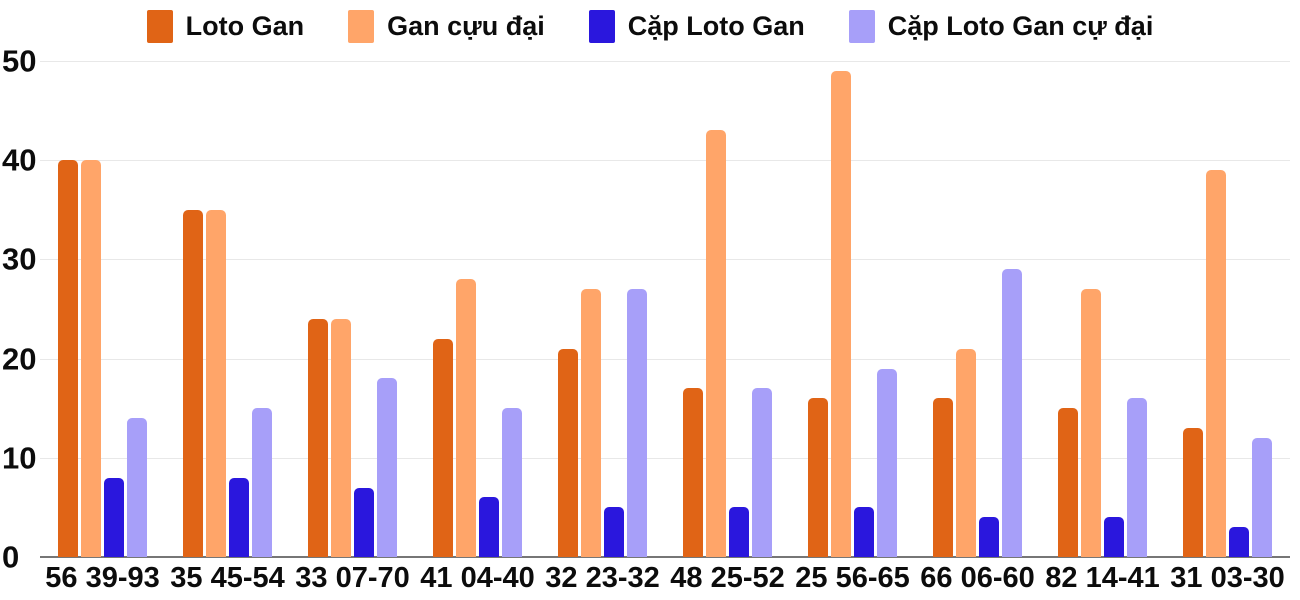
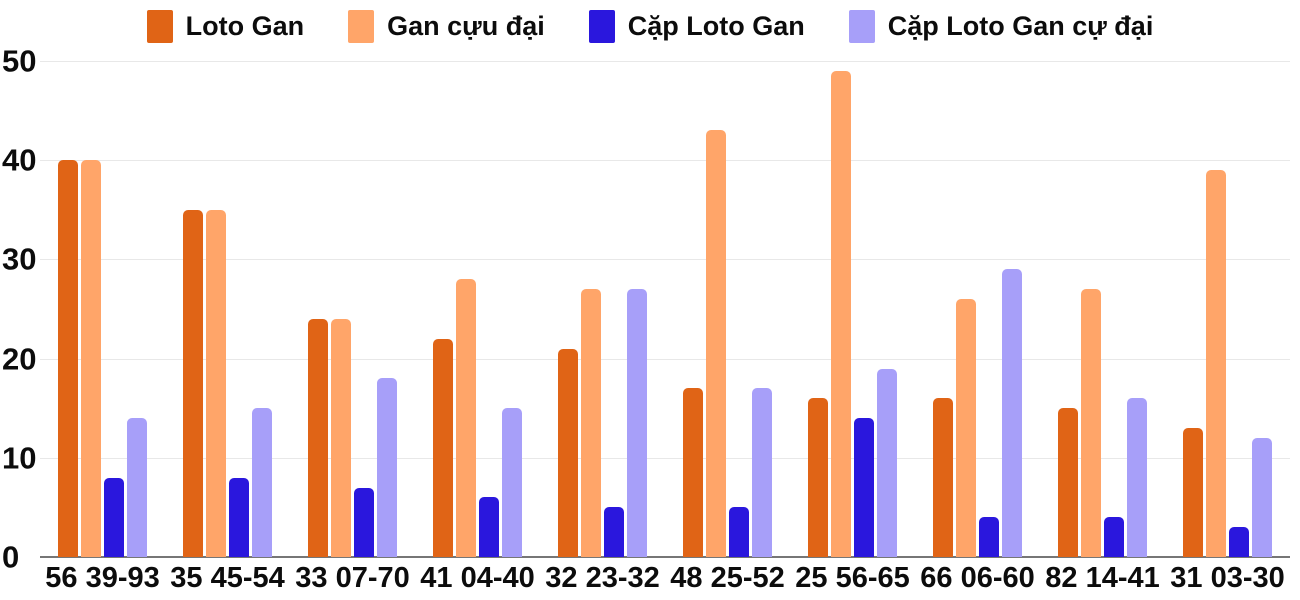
Cặp Loto Gan/25 56-65: 5 -> 14
Gan cựu đại/66 06-60: 21 -> 26
